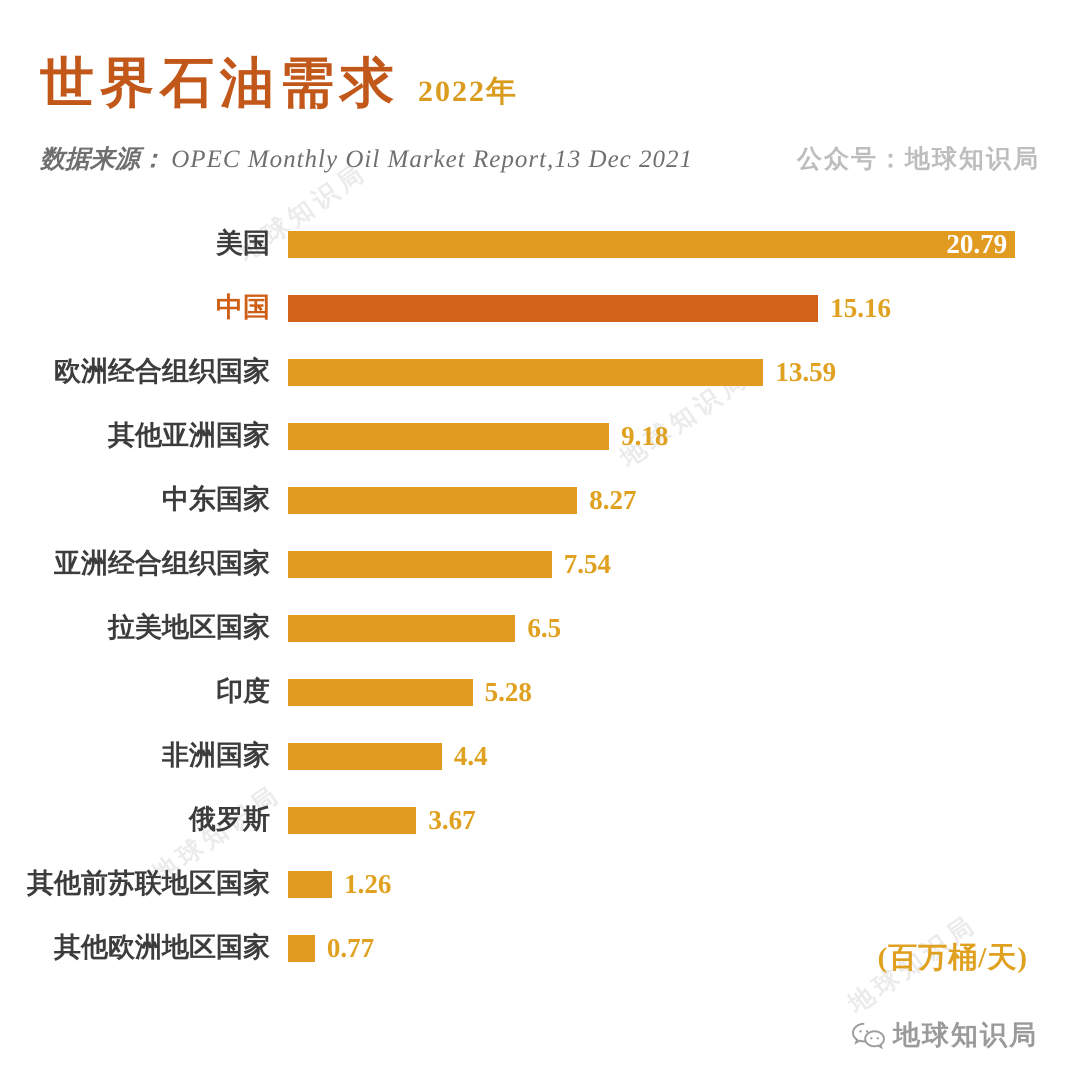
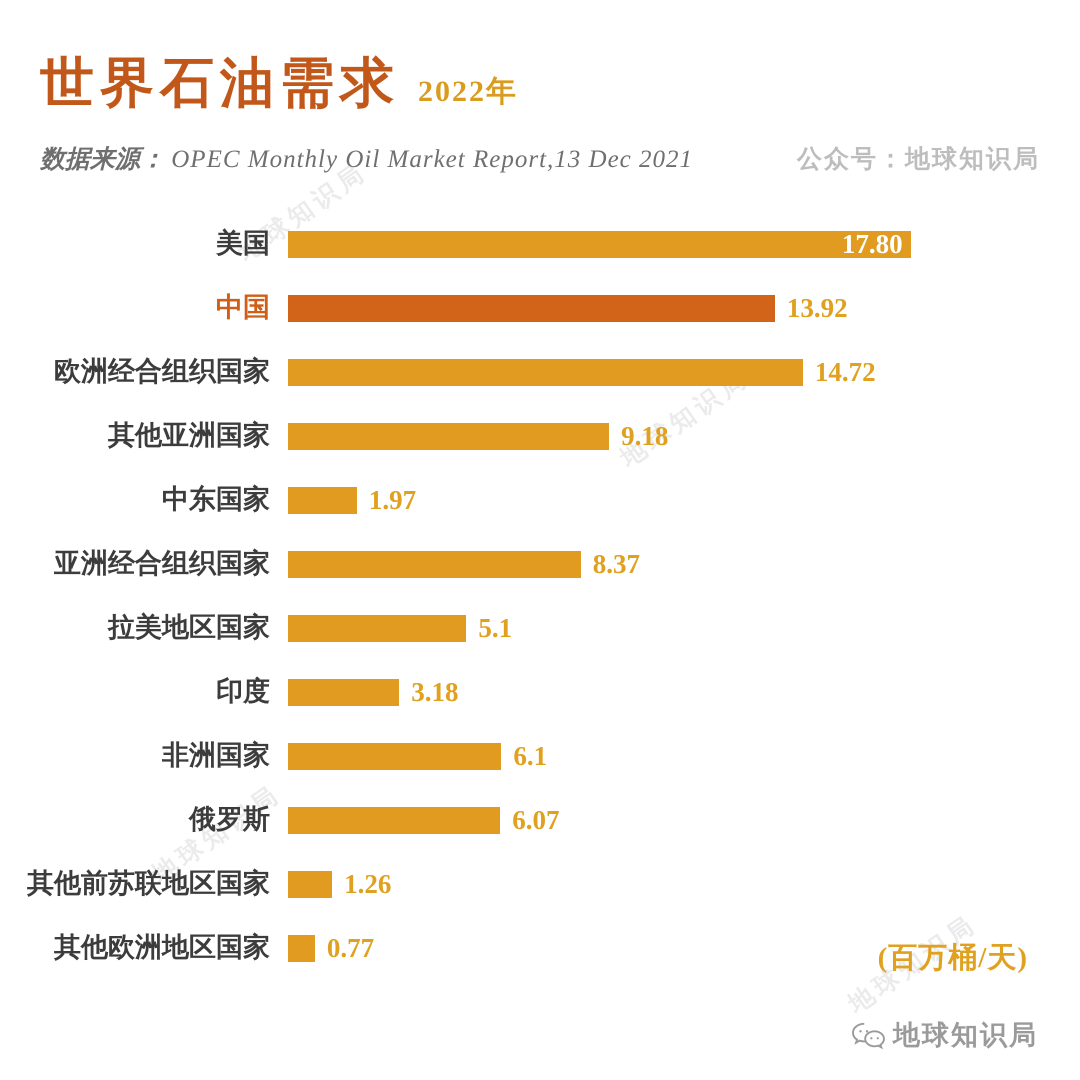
美国: 20.79 -> 17.80
中国: 15.16 -> 13.92
欧洲经合组织国家: 13.59 -> 14.72
中东国家: 8.27 -> 1.97
亚洲经合组织国家: 7.54 -> 8.37
拉美地区国家: 6.5 -> 5.1
印度: 5.28 -> 3.18
非洲国家: 4.4 -> 6.1
俄罗斯: 3.67 -> 6.07
